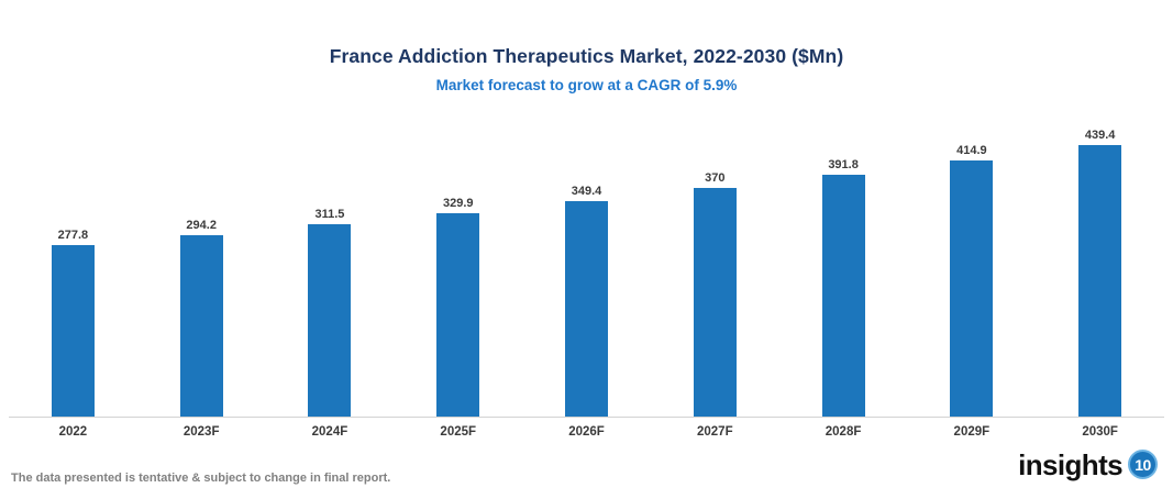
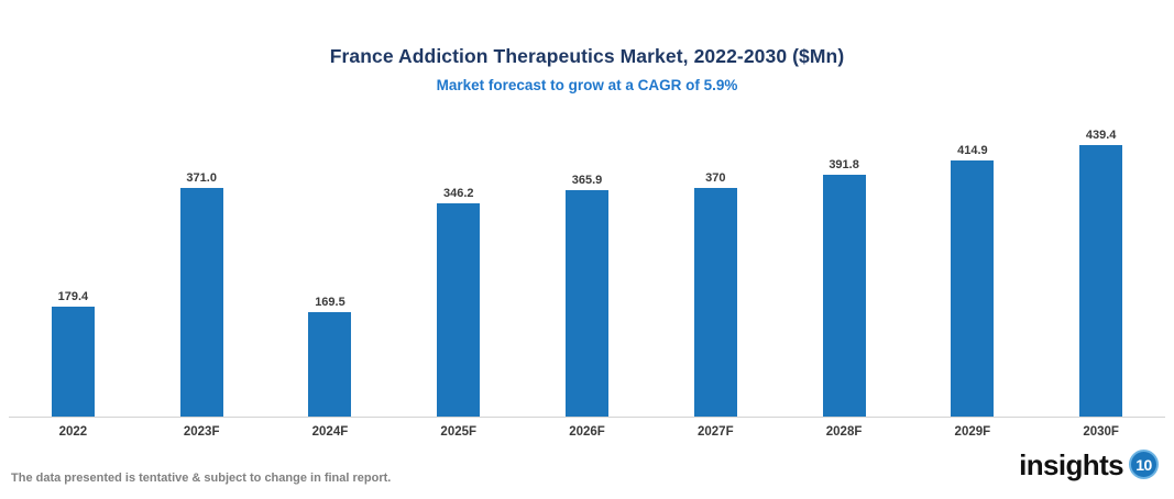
2022: 277.8 -> 179.4
2023F: 294.2 -> 371.0
2024F: 311.5 -> 169.5
2025F: 329.9 -> 346.2
2026F: 349.4 -> 365.9
